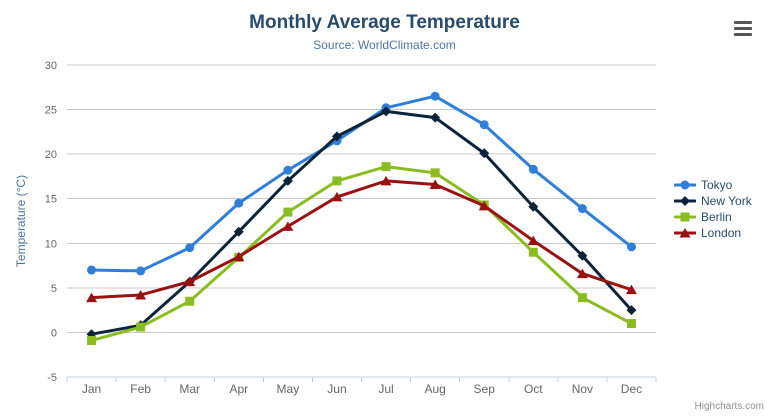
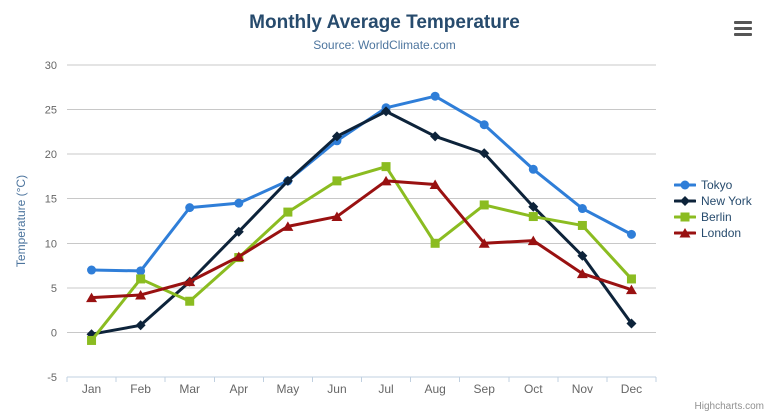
Berlin/Feb: 1 -> 6
Tokyo/Mar: 10 -> 14
Tokyo/May: 18 -> 17
London/Jun: 15 -> 13
New York/Aug: 24 -> 22
Berlin/Aug: 18 -> 10
London/Sep: 14 -> 10
Berlin/Oct: 9 -> 13
Berlin/Nov: 4 -> 12
Tokyo/Dec: 10 -> 11
New York/Dec: 2 -> 1
Berlin/Dec: 1 -> 6
